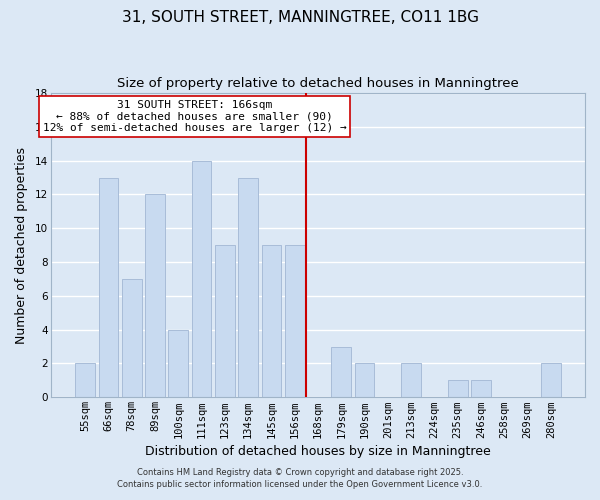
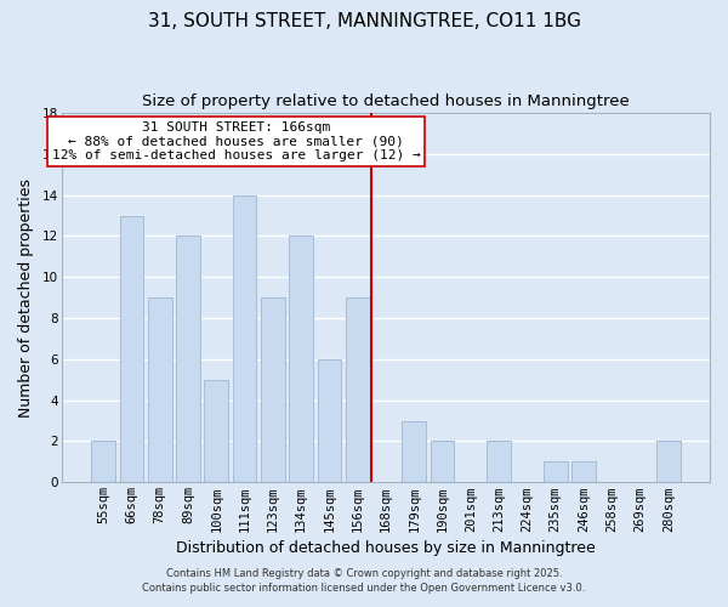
78sqm: 7 -> 9
100sqm: 4 -> 5
134sqm: 13 -> 12
145sqm: 9 -> 6
